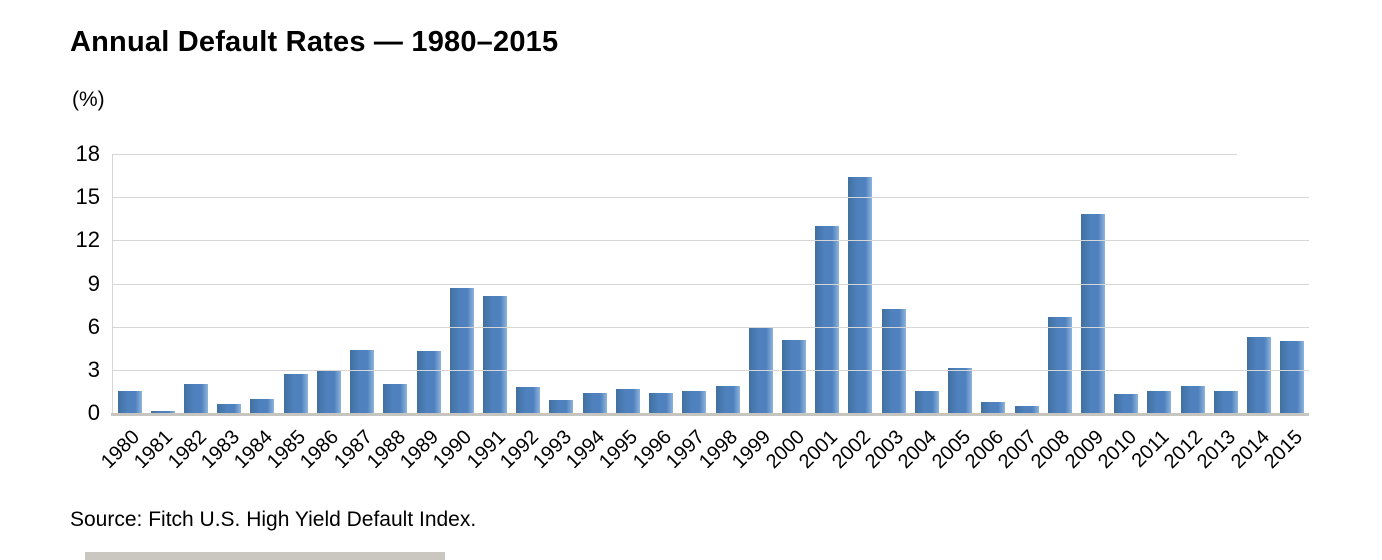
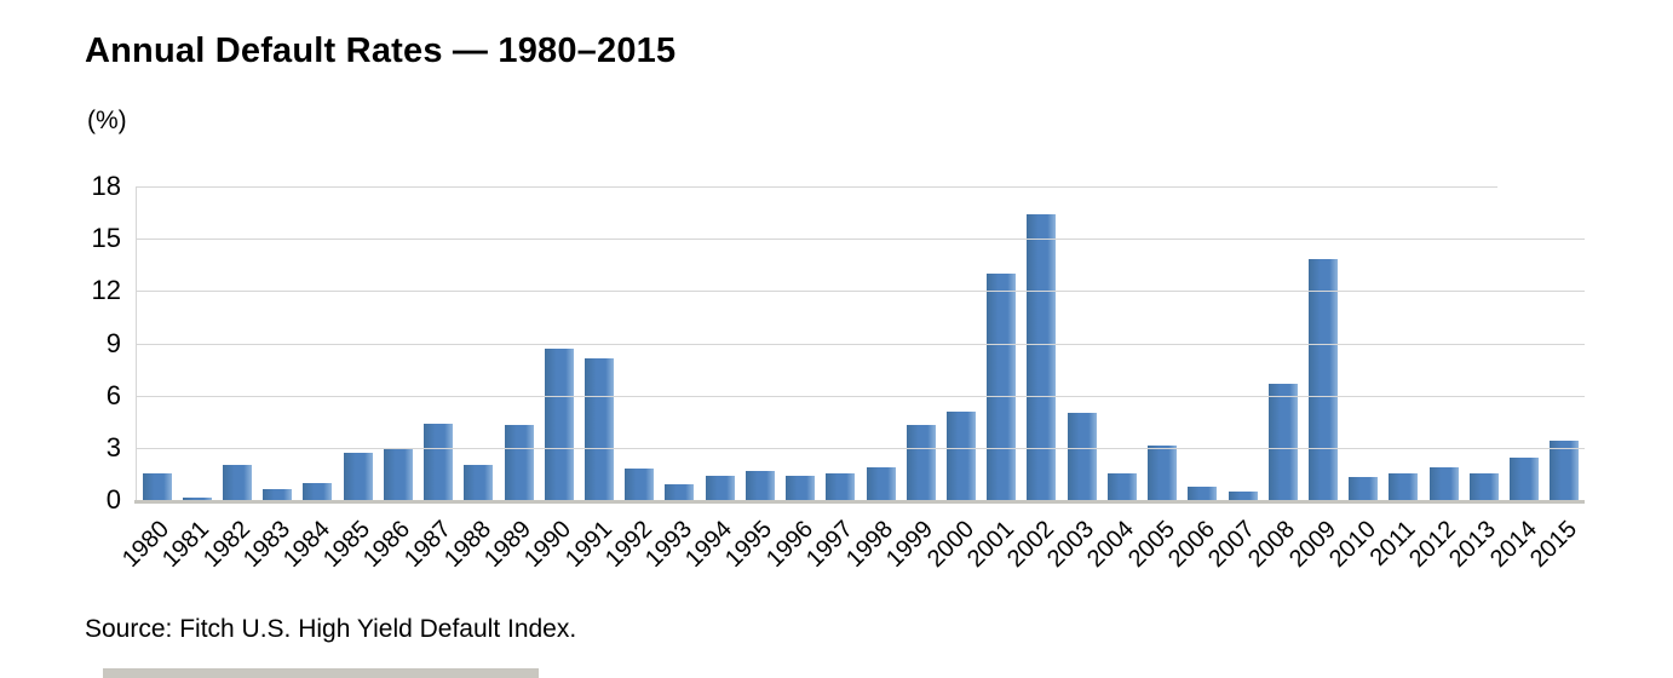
1999: 6.0 -> 4.3
2003: 7.2 -> 5.0
2014: 5.3 -> 2.4
2015: 5.0 -> 3.4
